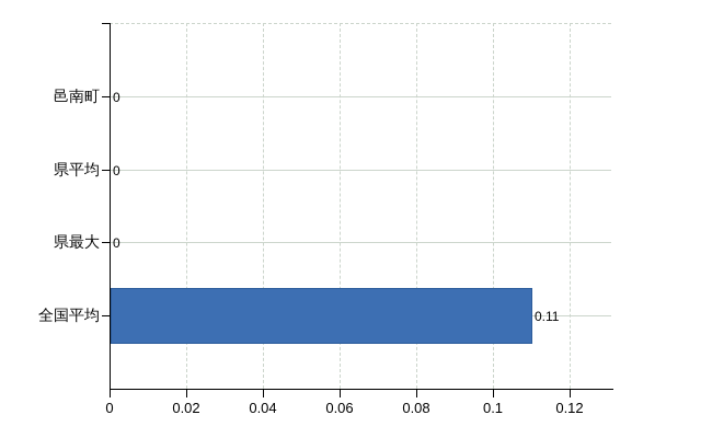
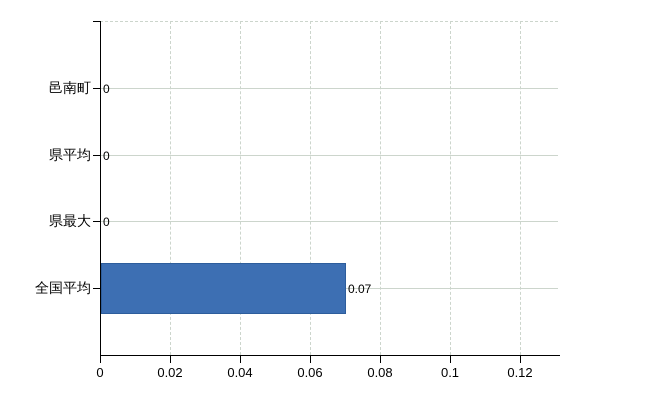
全国平均: 0.11 -> 0.07
